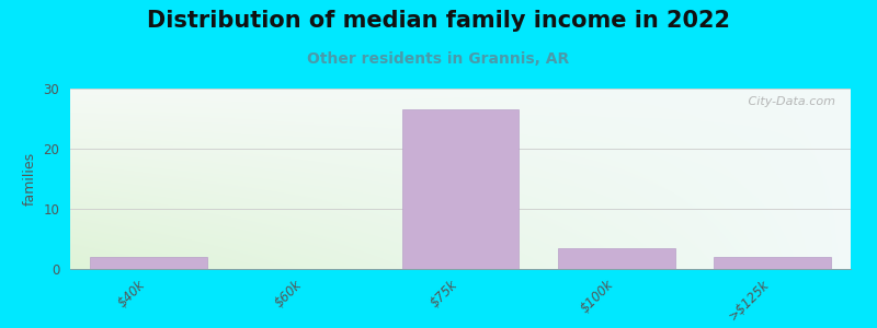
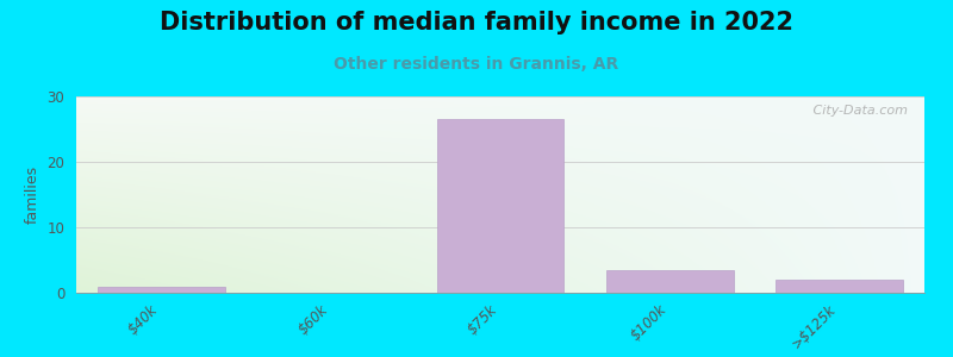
$40k: 2.0 -> 1.0
